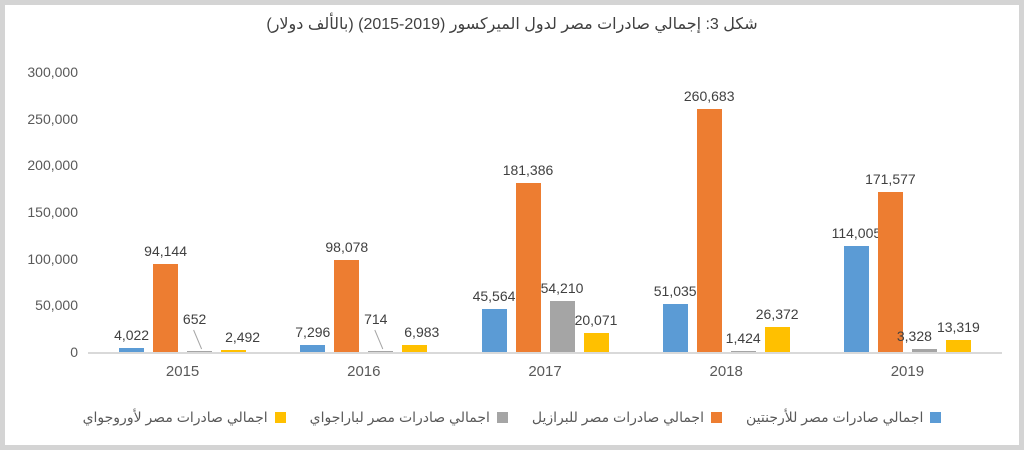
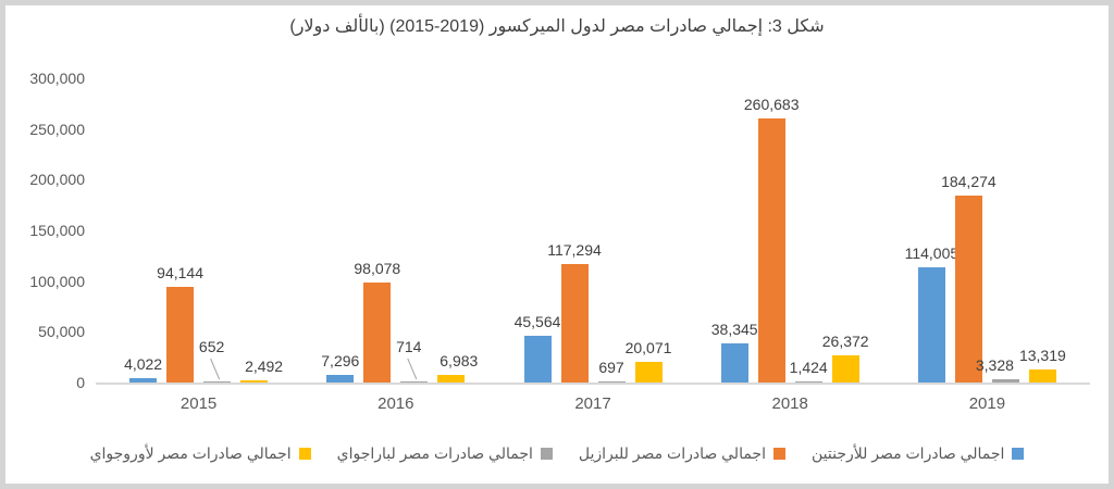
اجمالي صادرات مصر للبرازيل/2017: 181,386 -> 117,294
اجمالي صادرات مصر لباراجواي/2017: 54,210 -> 697
اجمالي صادرات مصر للأرجنتين/2018: 51,035 -> 38,345
اجمالي صادرات مصر للبرازيل/2019: 171,577 -> 184,274
